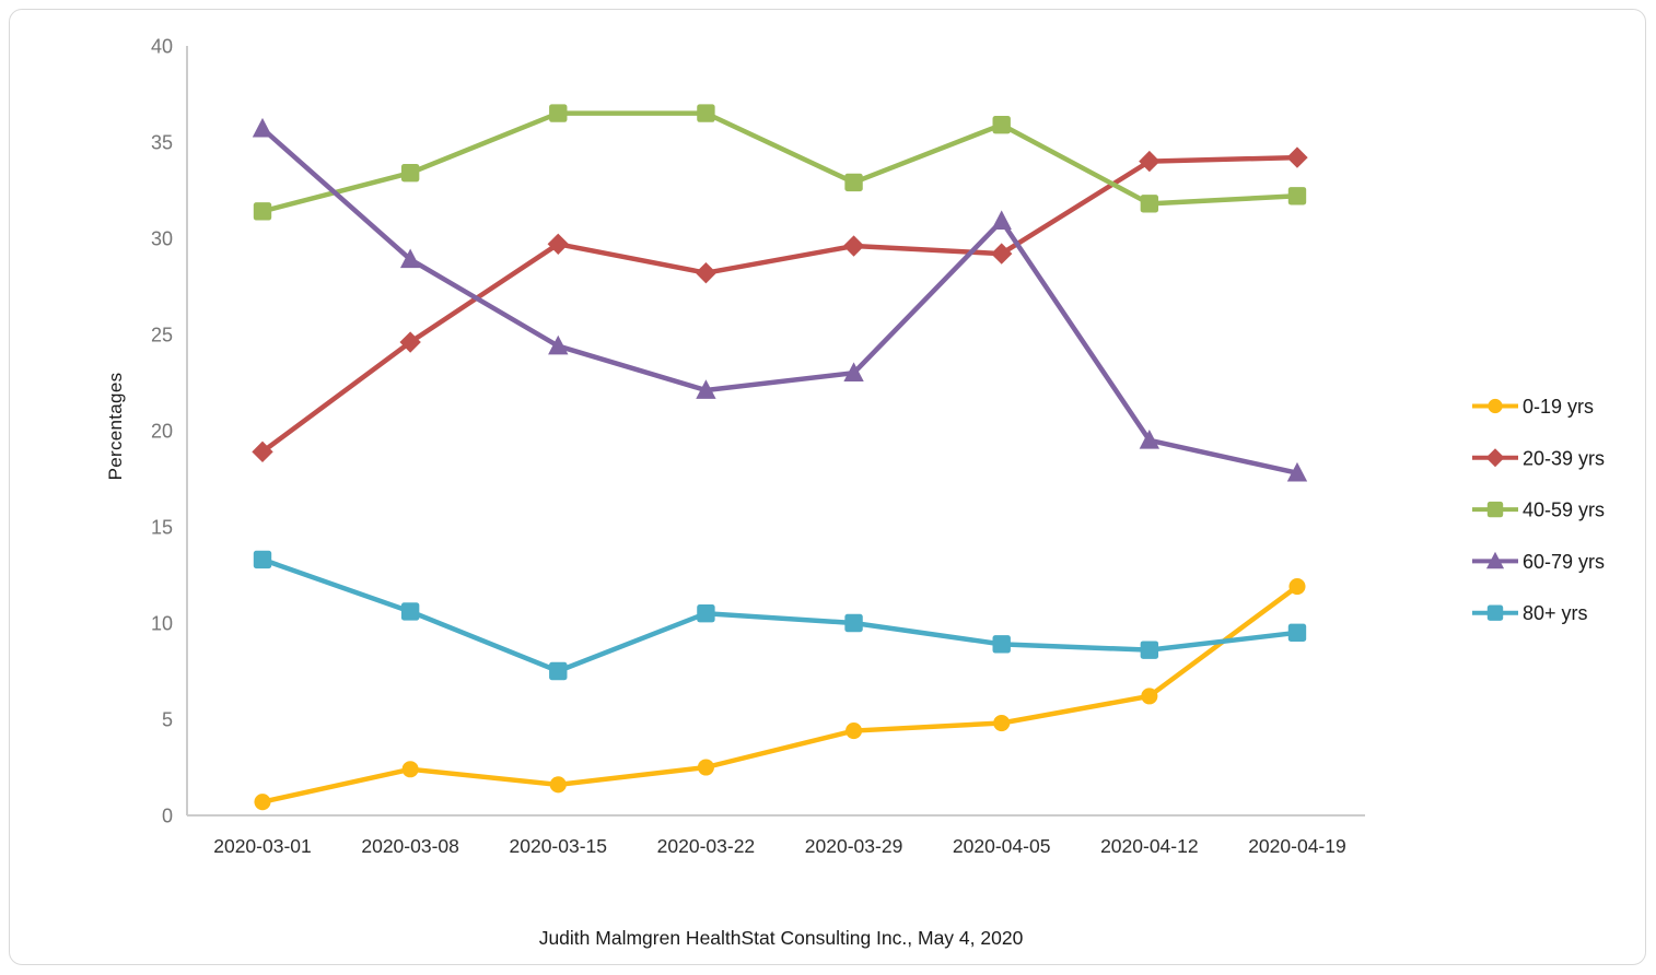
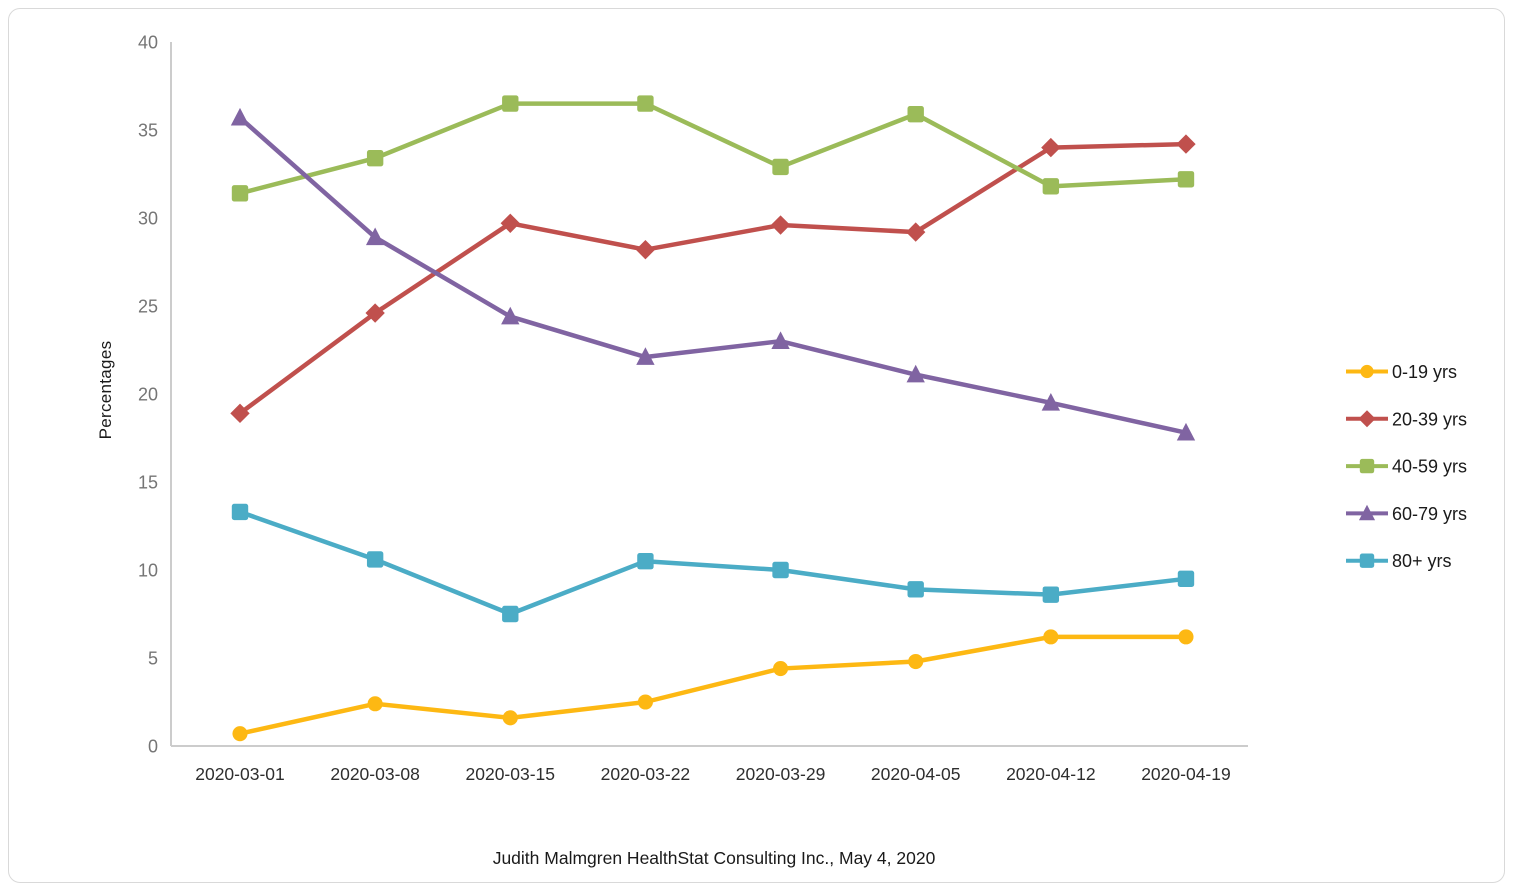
60-79 yrs/2020-04-05: 30.9 -> 21.1
0-19 yrs/2020-04-19: 11.9 -> 6.2
